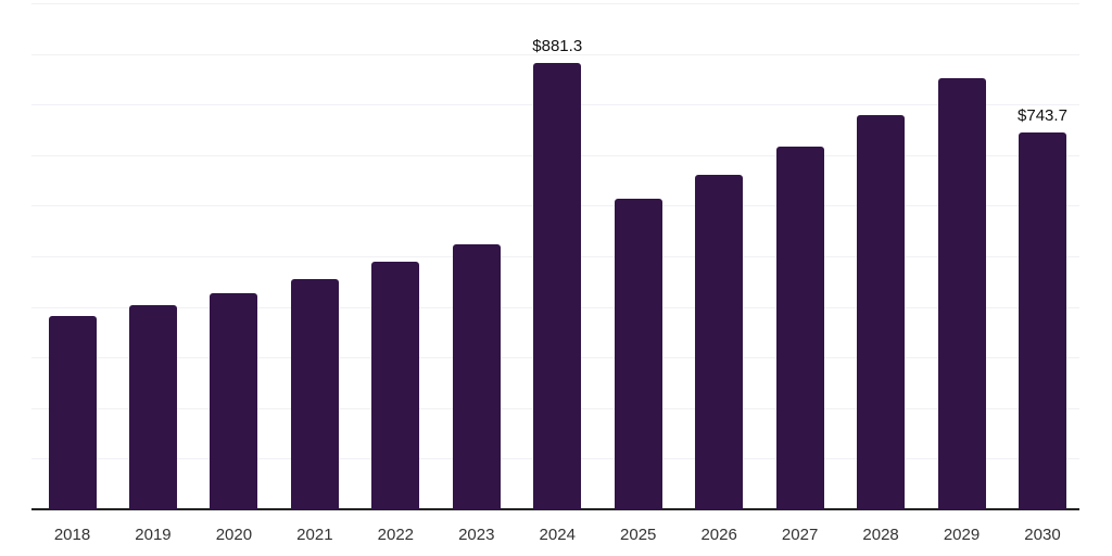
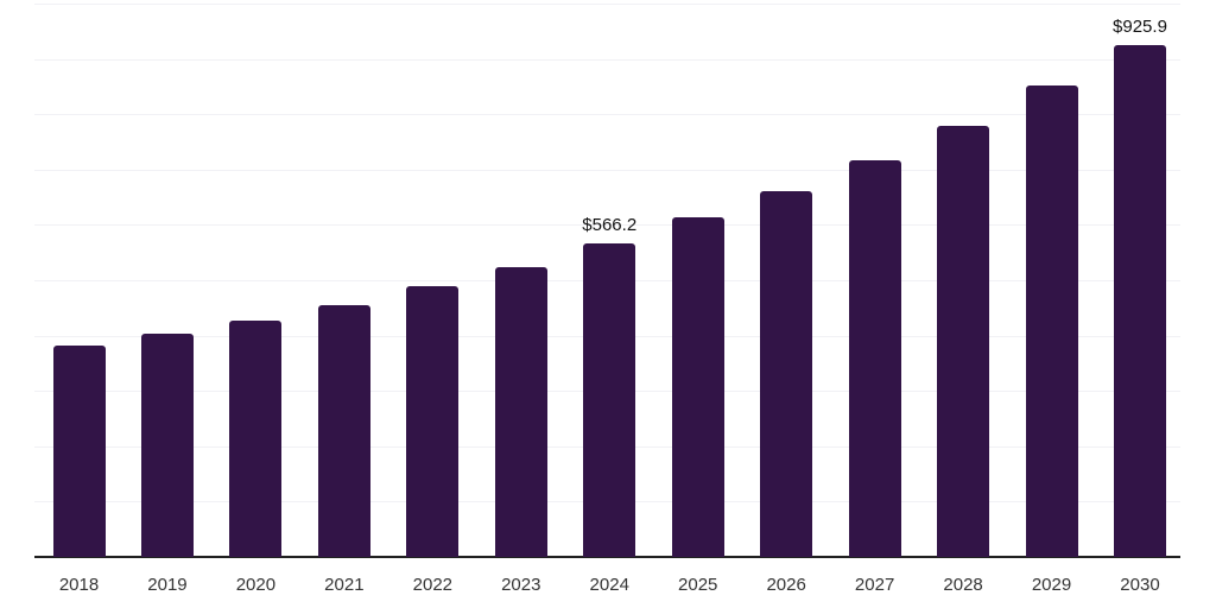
2024: $881.3 -> $566.2
2030: $743.7 -> $925.9
